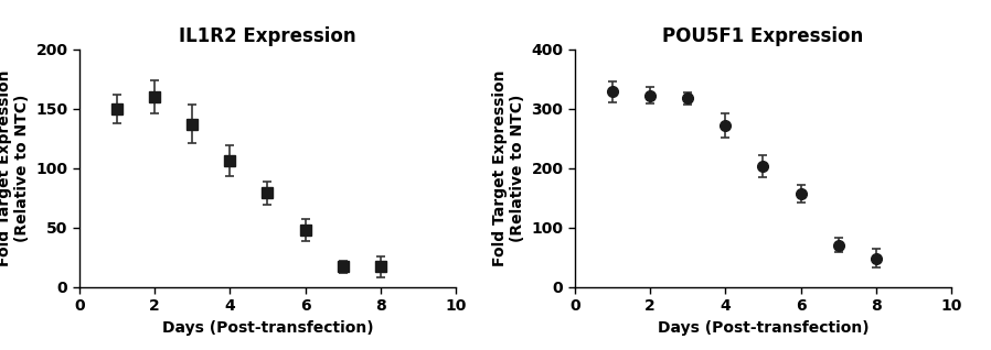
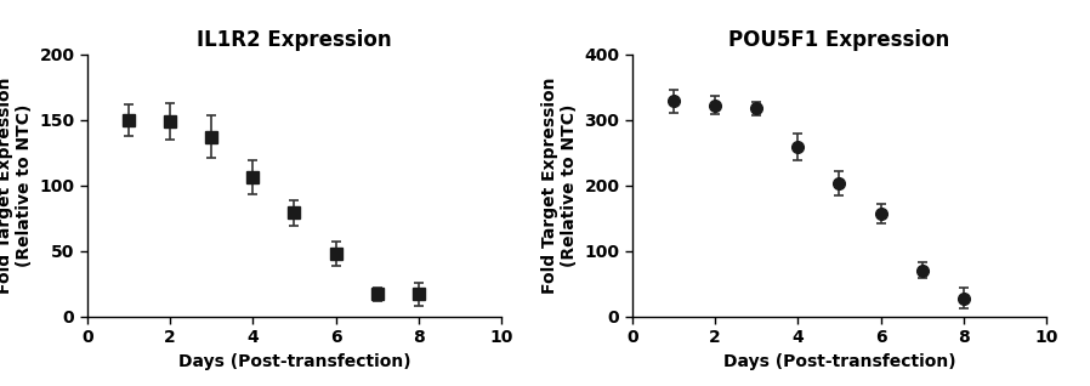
IL1R2 Expression/2: 160 -> 149
POU5F1 Expression/4: 272 -> 258
POU5F1 Expression/8: 48 -> 28
